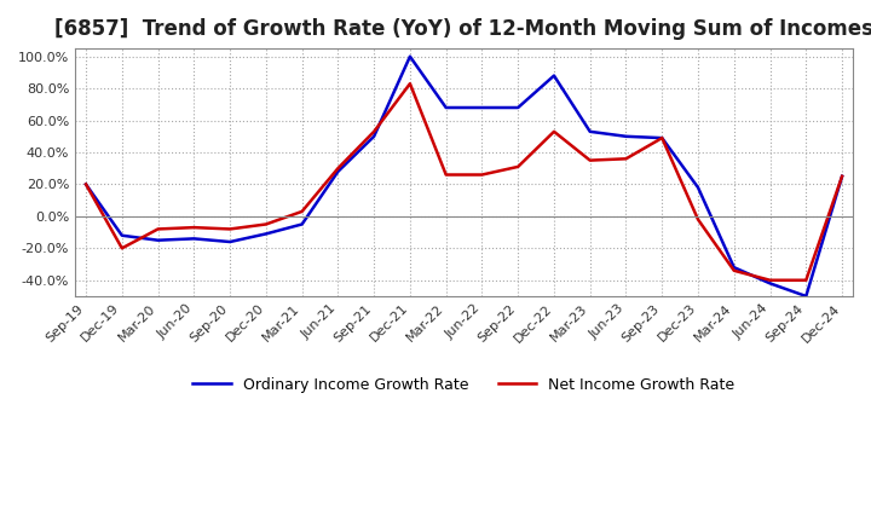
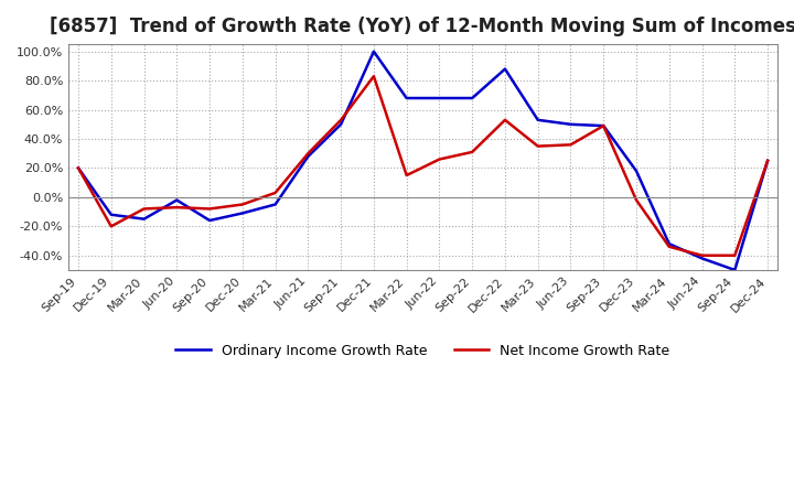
Ordinary Income Growth Rate/Jun-20: -14% -> -2%
Net Income Growth Rate/Mar-22: 26% -> 15%
